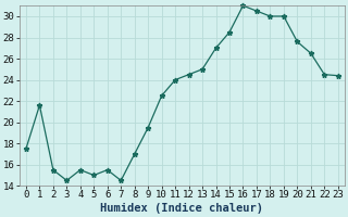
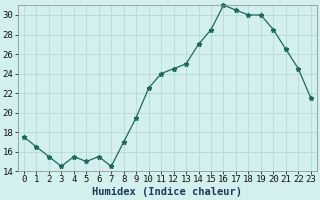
1: 21.6 -> 16.5
20: 27.6 -> 28.5
23: 24.4 -> 21.5
